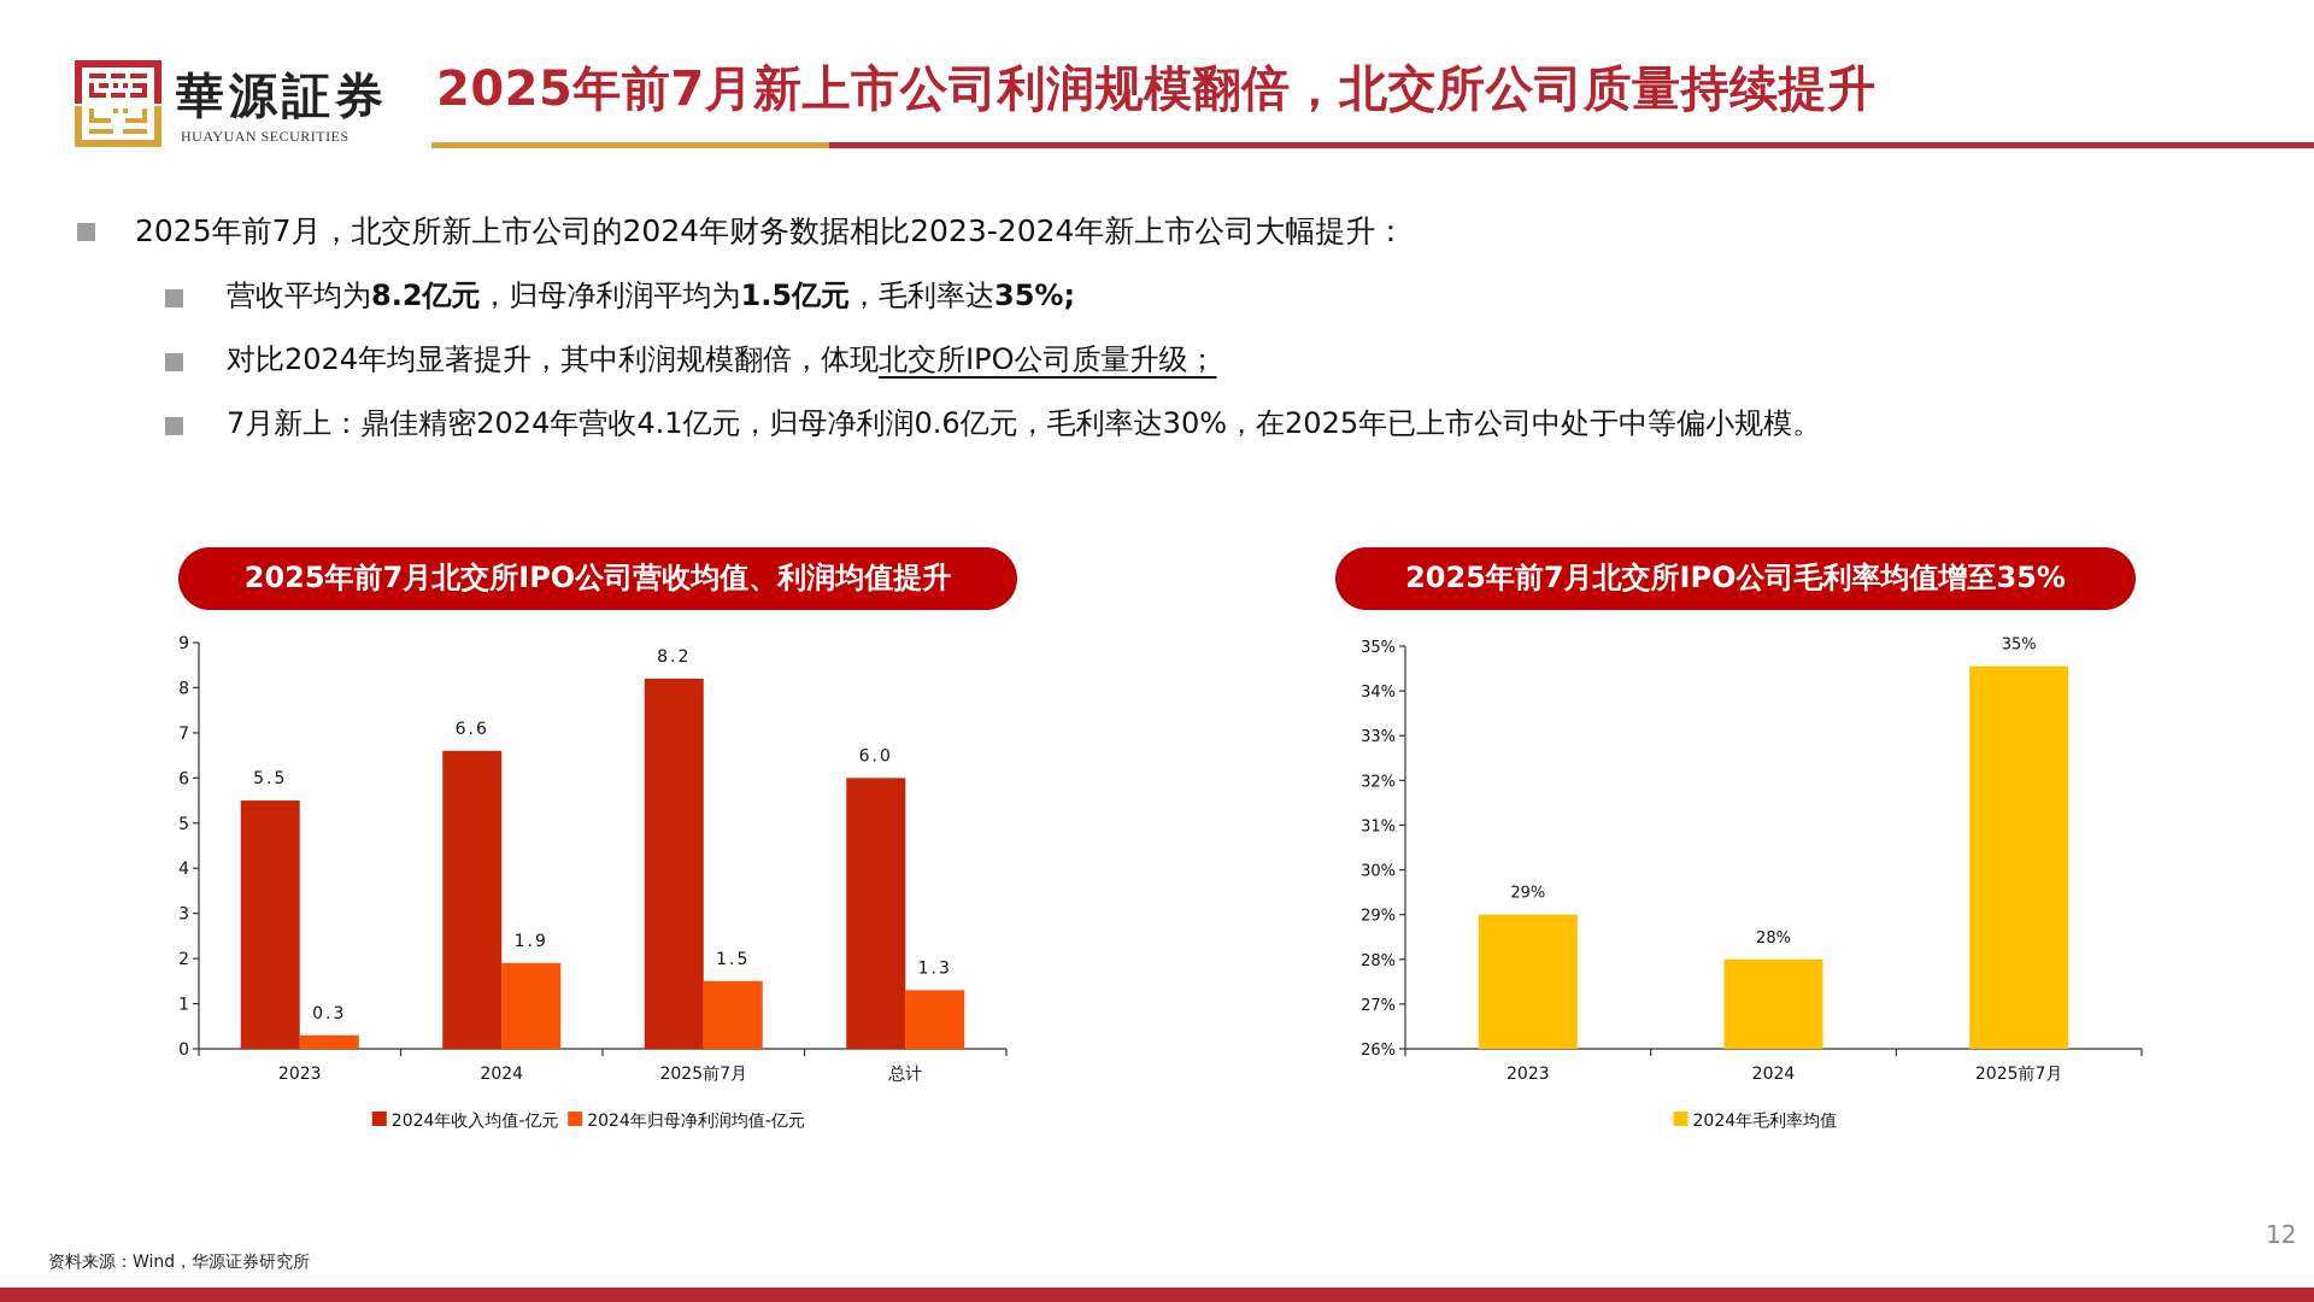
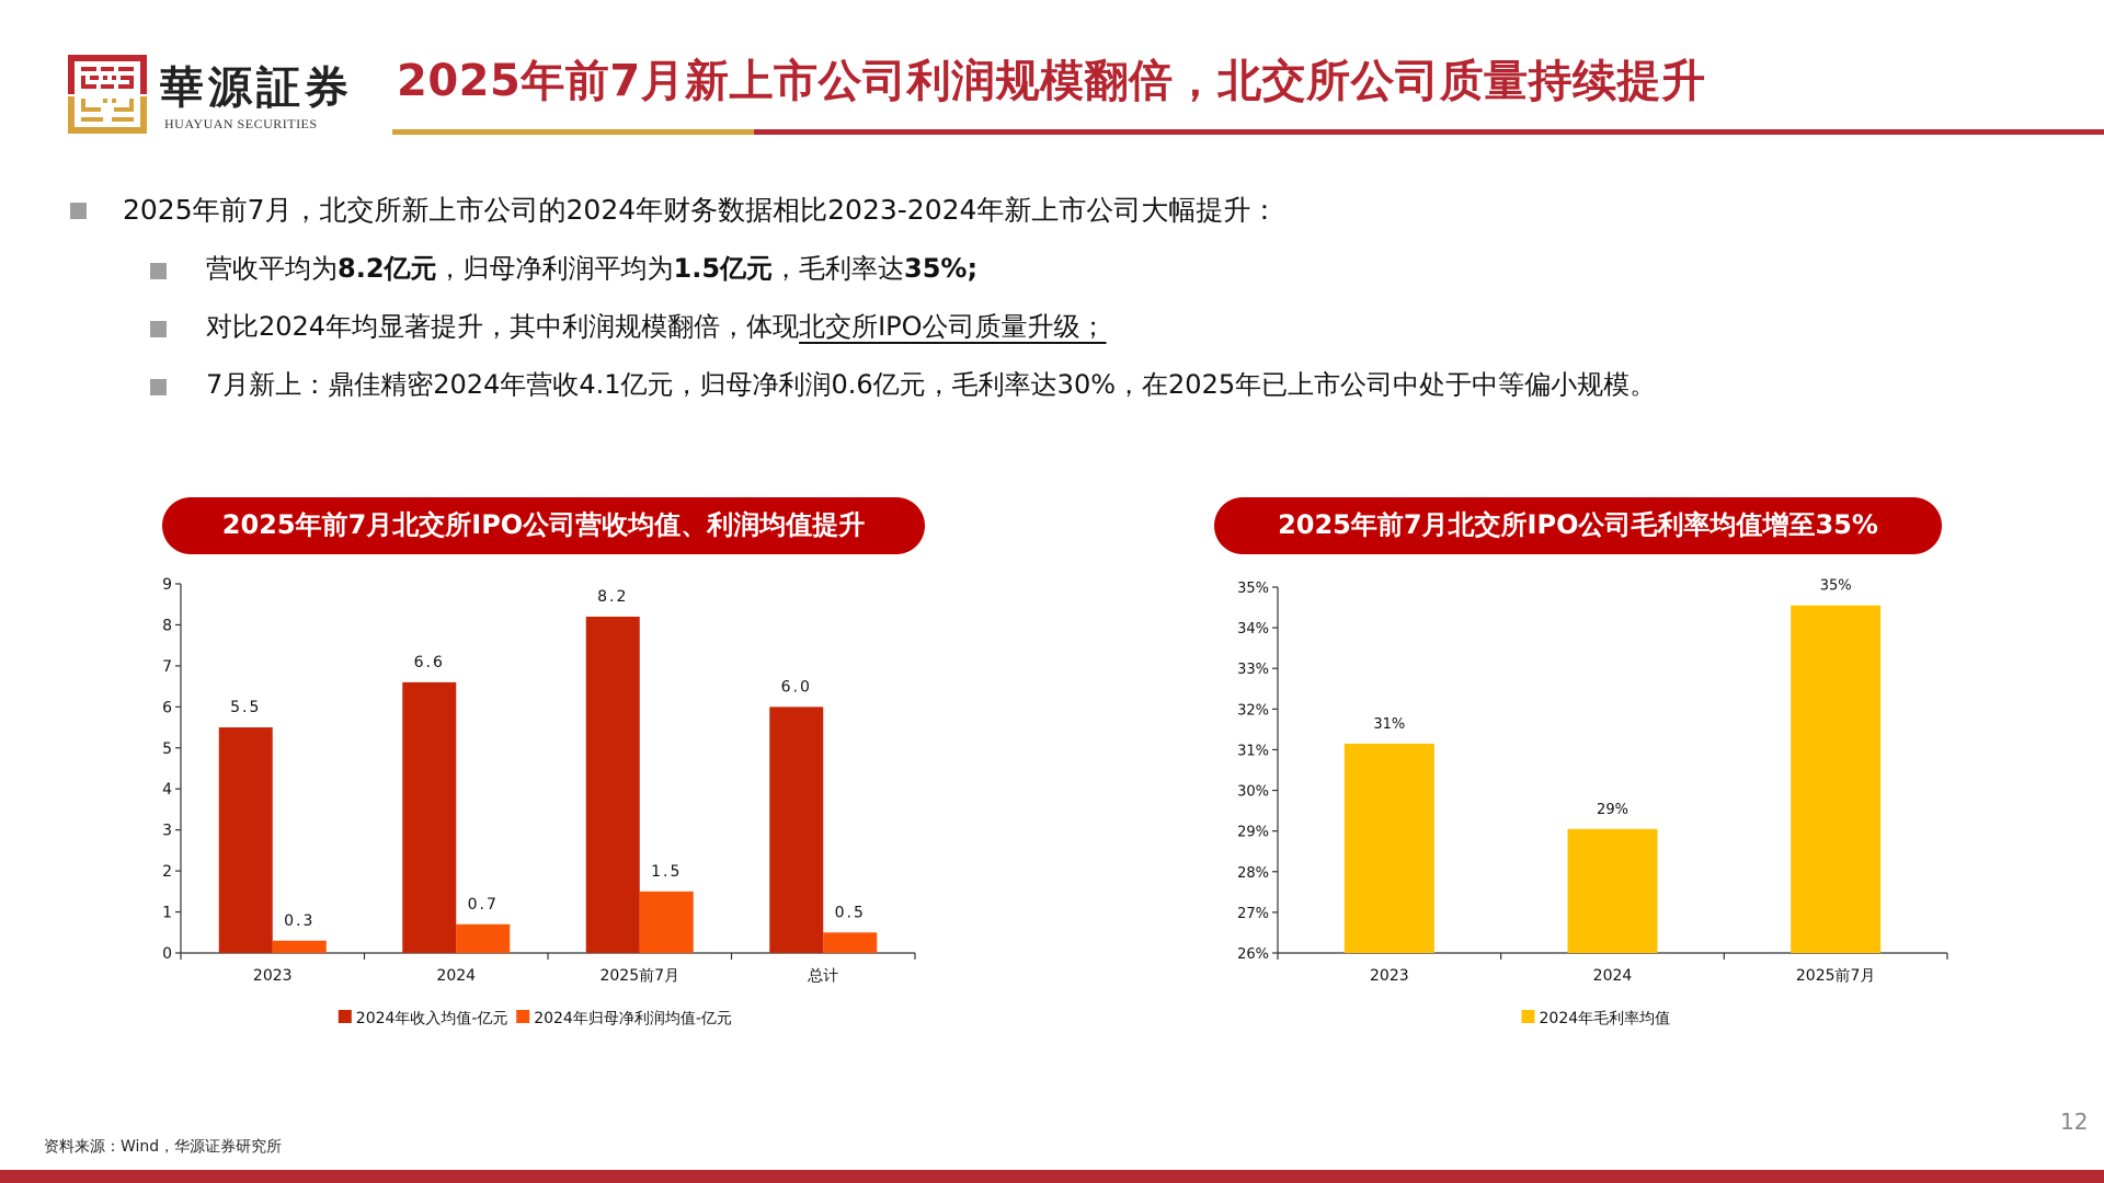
2025年前7月北交所IPO公司营收均值、利润均值提升/2024年归母净利润均值-亿元/2024: 1.9 -> 0.7
2025年前7月北交所IPO公司营收均值、利润均值提升/2024年归母净利润均值-亿元/总计: 1.3 -> 0.5
2025年前7月北交所IPO公司毛利率均值增至35%/2023: 29% -> 31%
2025年前7月北交所IPO公司毛利率均值增至35%/2024: 28% -> 29%
